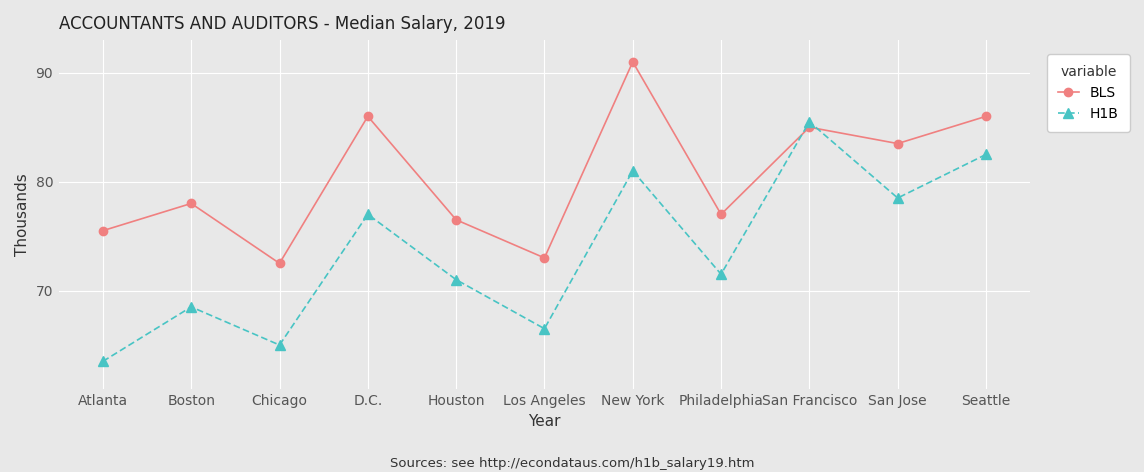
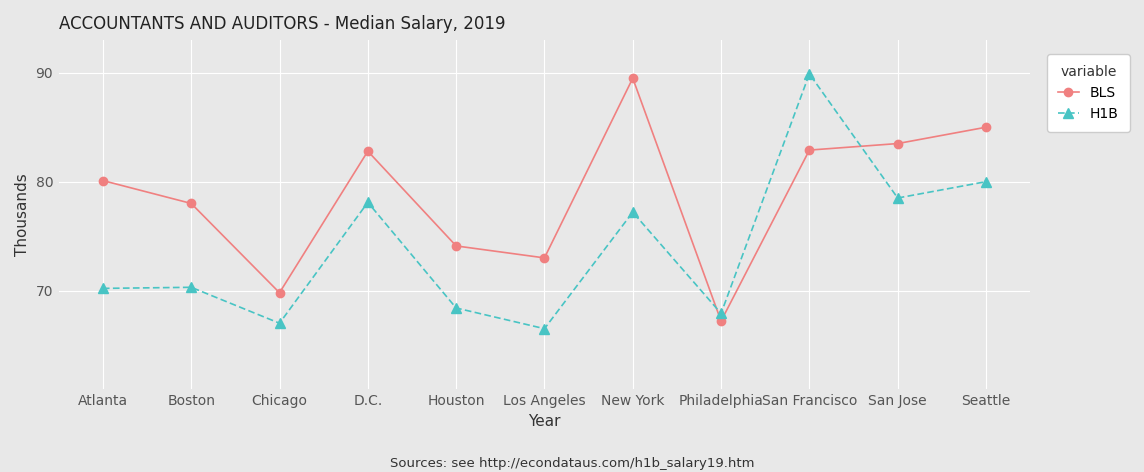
BLS/Atlanta: 75.5 -> 80.1
H1B/Atlanta: 63.5 -> 70.2
H1B/Boston: 68.5 -> 70.3
BLS/Chicago: 72.5 -> 69.8
H1B/Chicago: 65.0 -> 67.0
BLS/D.C.: 86.0 -> 82.8
H1B/D.C.: 77.0 -> 78.1
BLS/Houston: 76.5 -> 74.1
H1B/Houston: 71.0 -> 68.4
BLS/New York: 91.0 -> 89.5
H1B/New York: 81.0 -> 77.2
BLS/Philadelphia: 77.0 -> 67.2
H1B/Philadelphia: 71.5 -> 67.9
BLS/San Francisco: 85.0 -> 82.9
H1B/San Francisco: 85.5 -> 89.9
BLS/Seattle: 86.0 -> 85.0
H1B/Seattle: 82.5 -> 80.0
